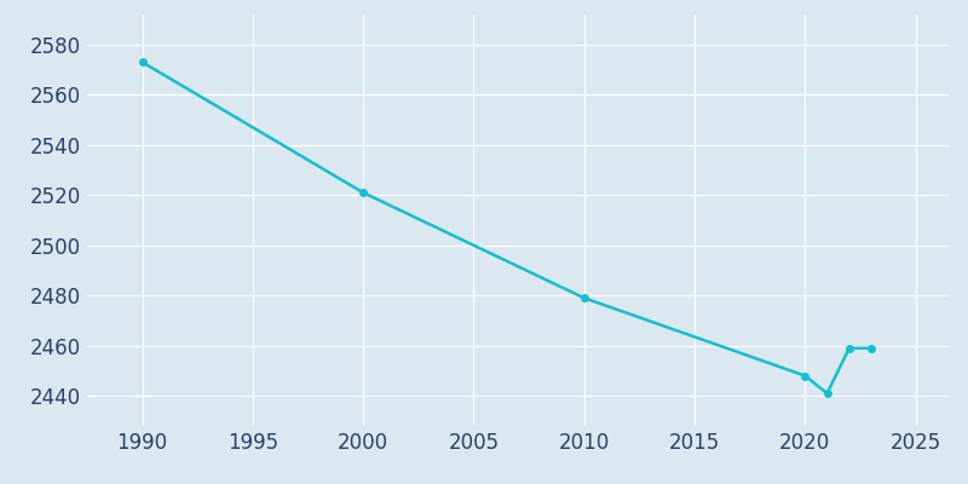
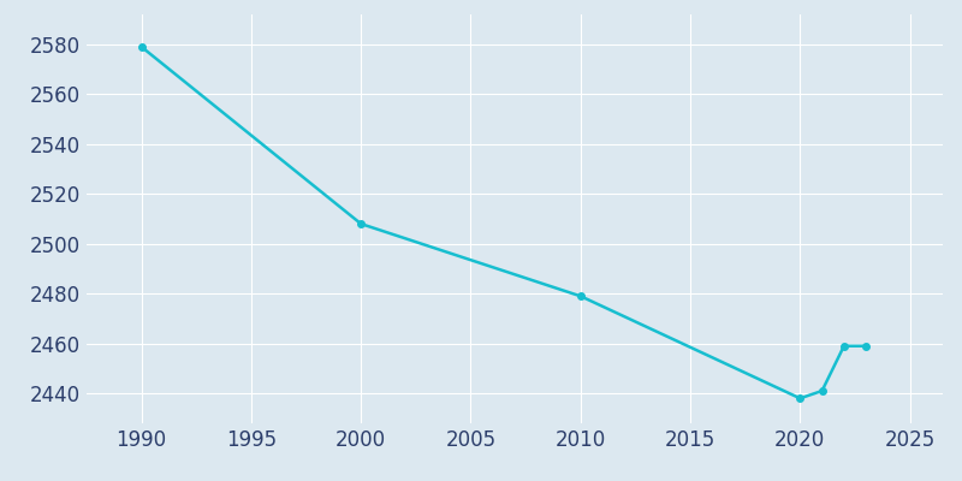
1990: 2573 -> 2579
2000: 2521 -> 2508
2020: 2448 -> 2438
